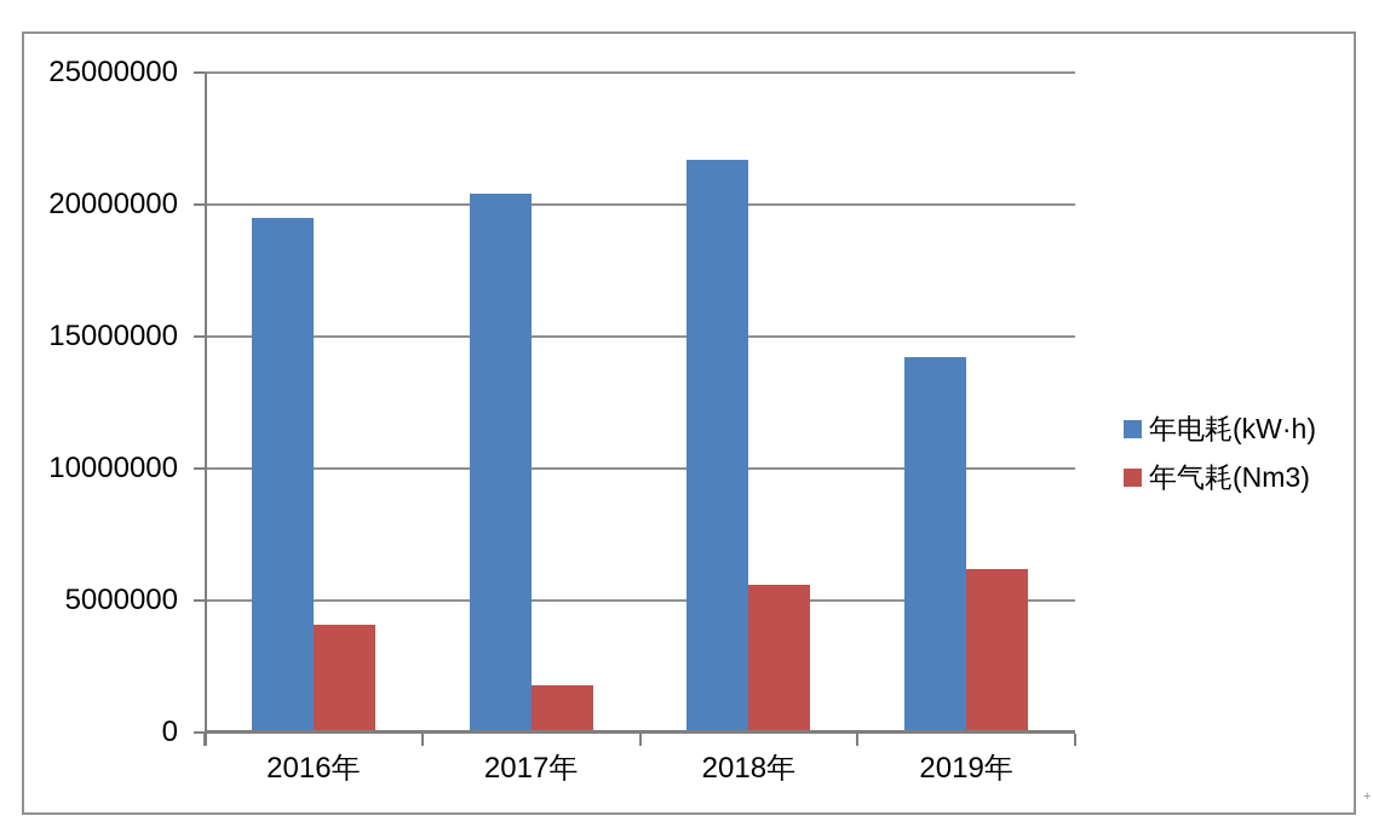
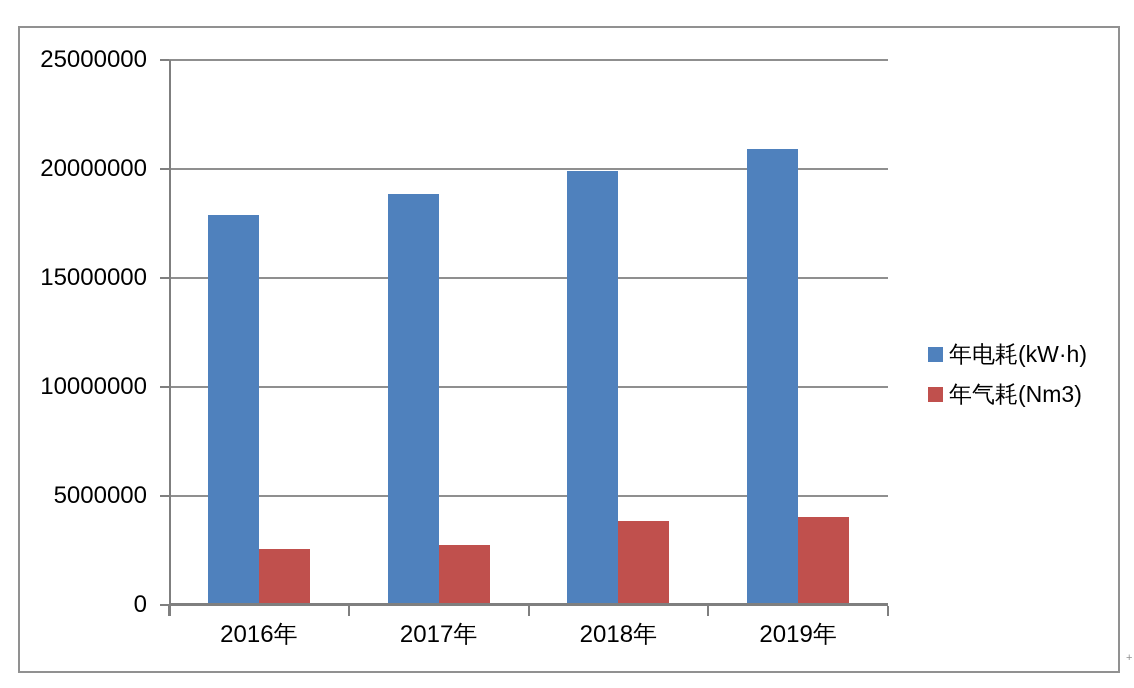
年电耗(kW·h)/2016年: 19500000 -> 17900000
年气耗(Nm3)/2016年: 4100000 -> 2600000
年电耗(kW·h)/2017年: 20400000 -> 18800000
年气耗(Nm3)/2017年: 1800000 -> 2800000
年电耗(kW·h)/2018年: 21700000 -> 19900000
年气耗(Nm3)/2018年: 5600000 -> 3800000
年电耗(kW·h)/2019年: 14200000 -> 20900000
年气耗(Nm3)/2019年: 6200000 -> 4000000
